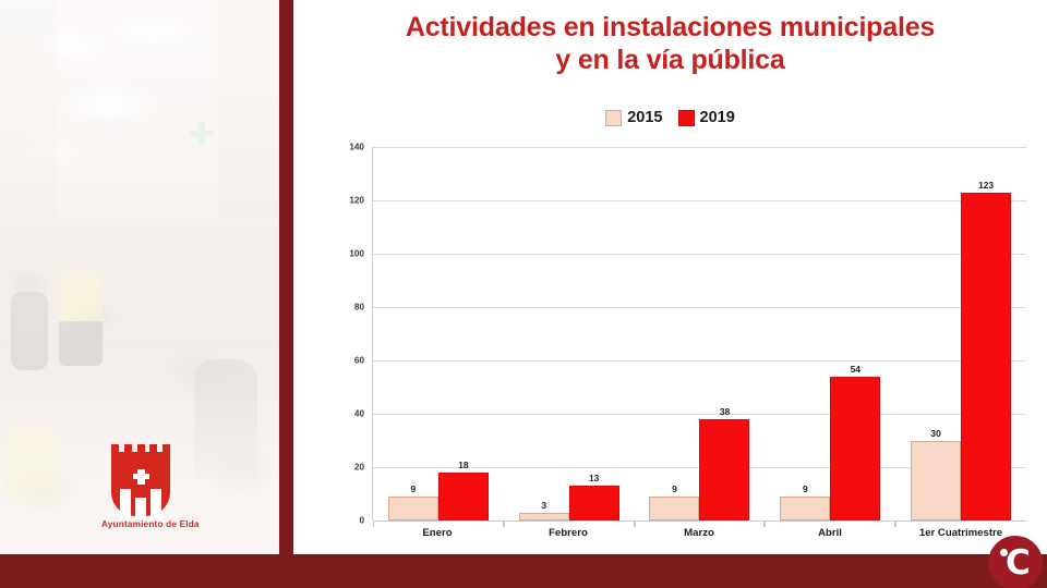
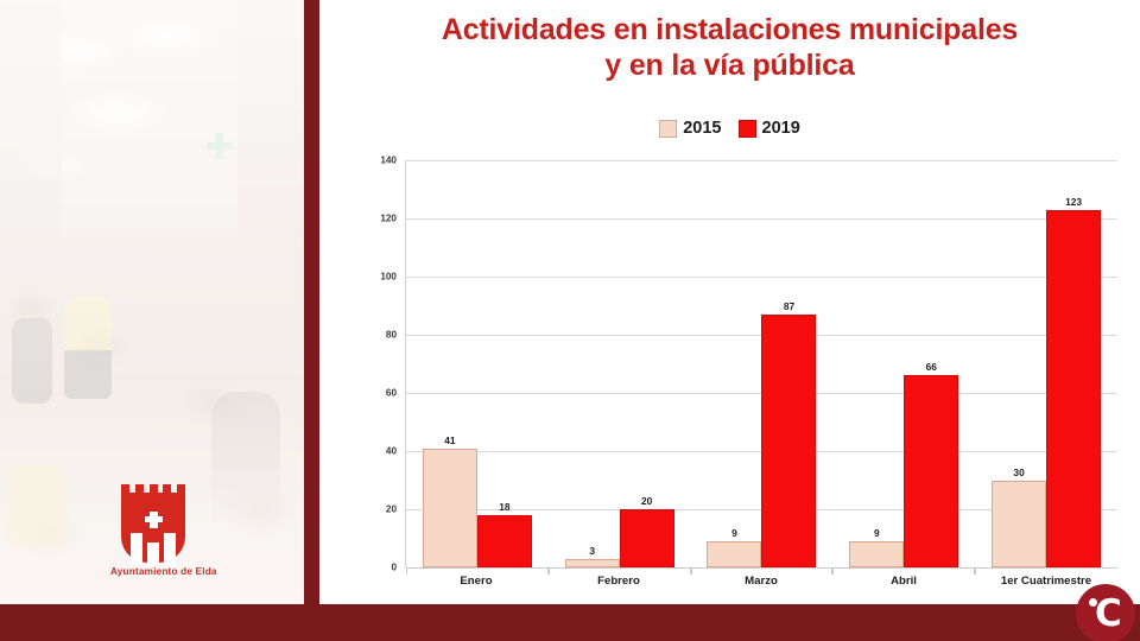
2015/Enero: 9 -> 41
2019/Febrero: 13 -> 20
2019/Marzo: 38 -> 87
2019/Abril: 54 -> 66
